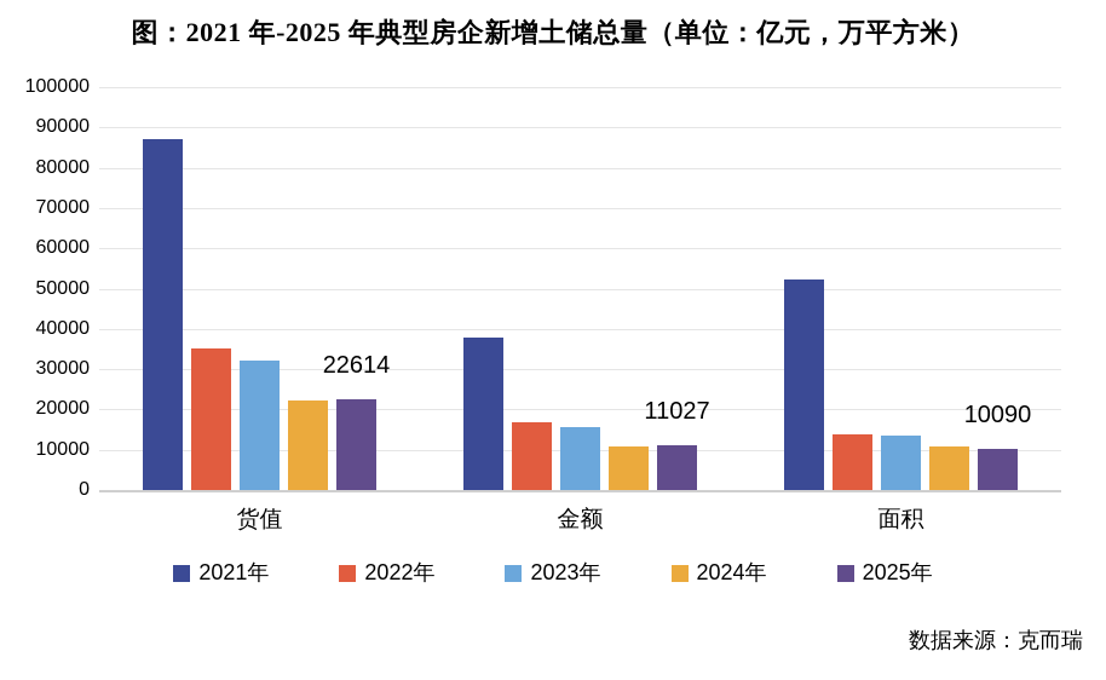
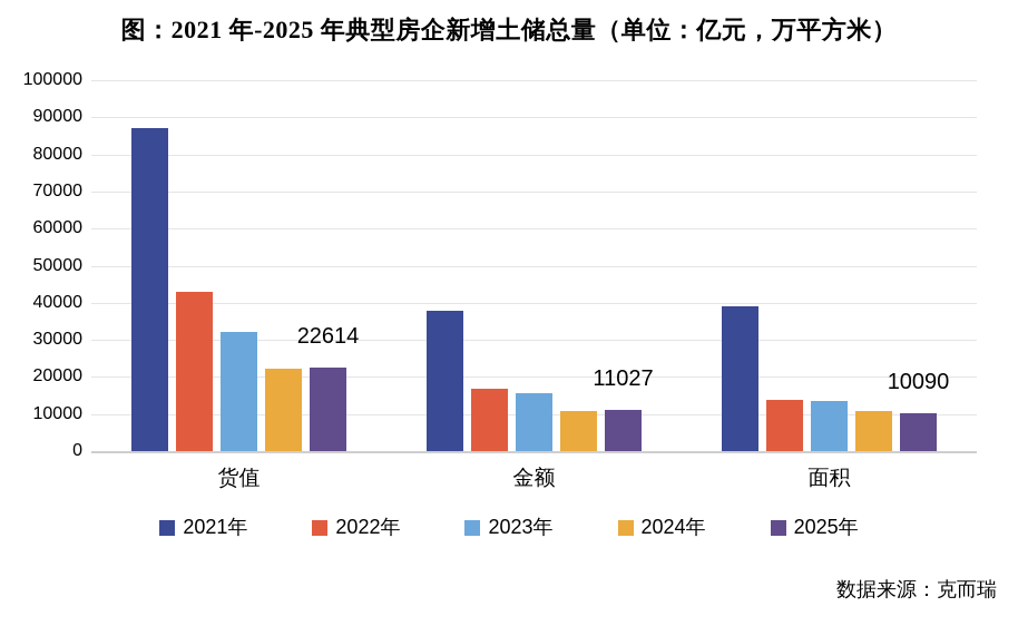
2022年/货值: 35000 -> 43000
2021年/面积: 52000 -> 39000
